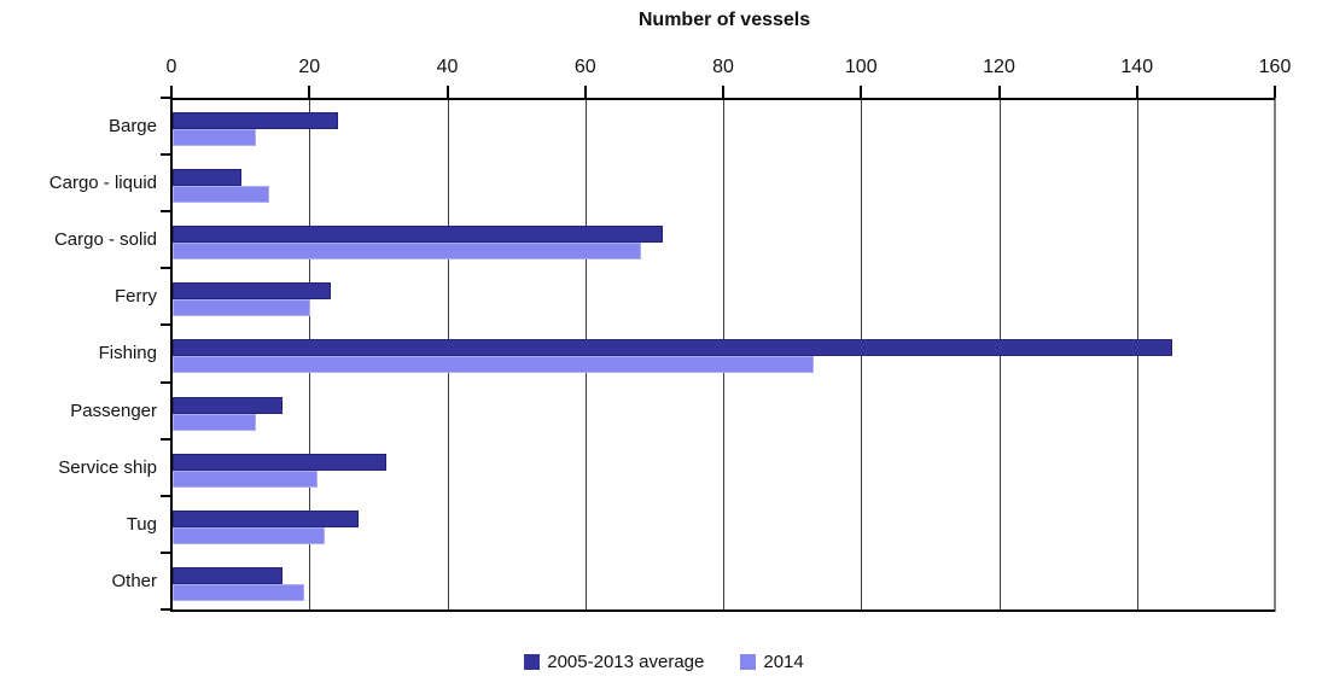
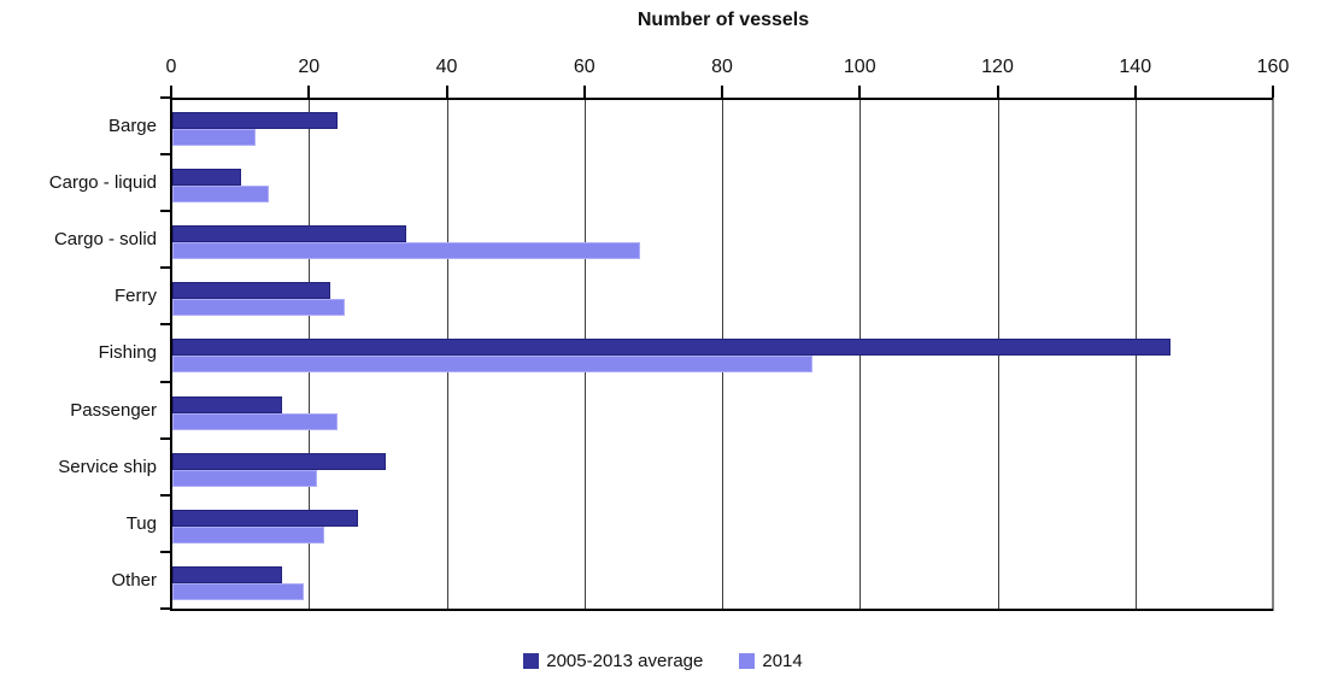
2005-2013 average/Cargo - solid: 71 -> 34
2014/Ferry: 20 -> 25
2014/Passenger: 12 -> 24
